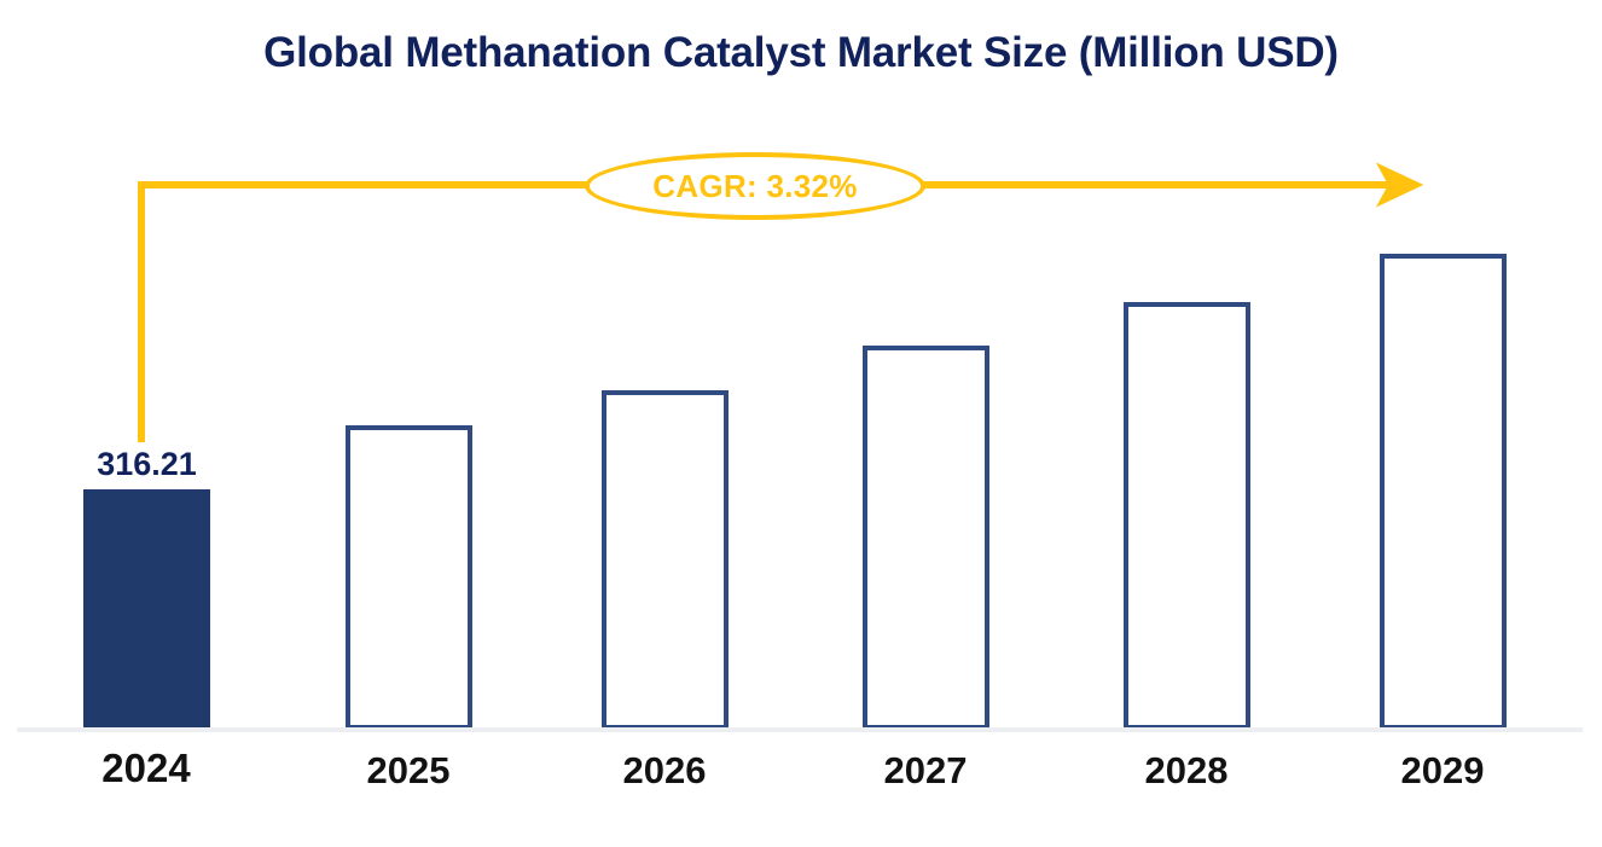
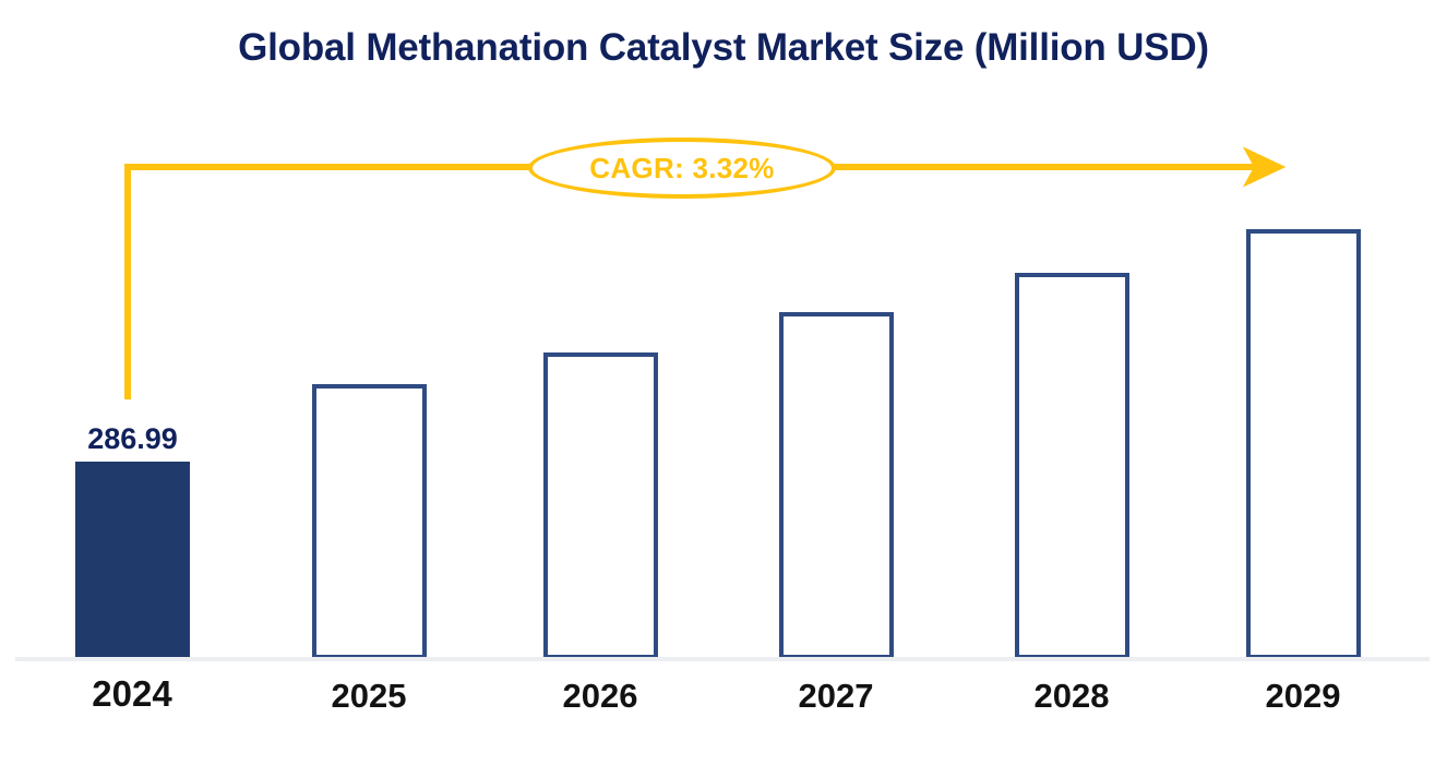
2024: 316.21 -> 286.99
